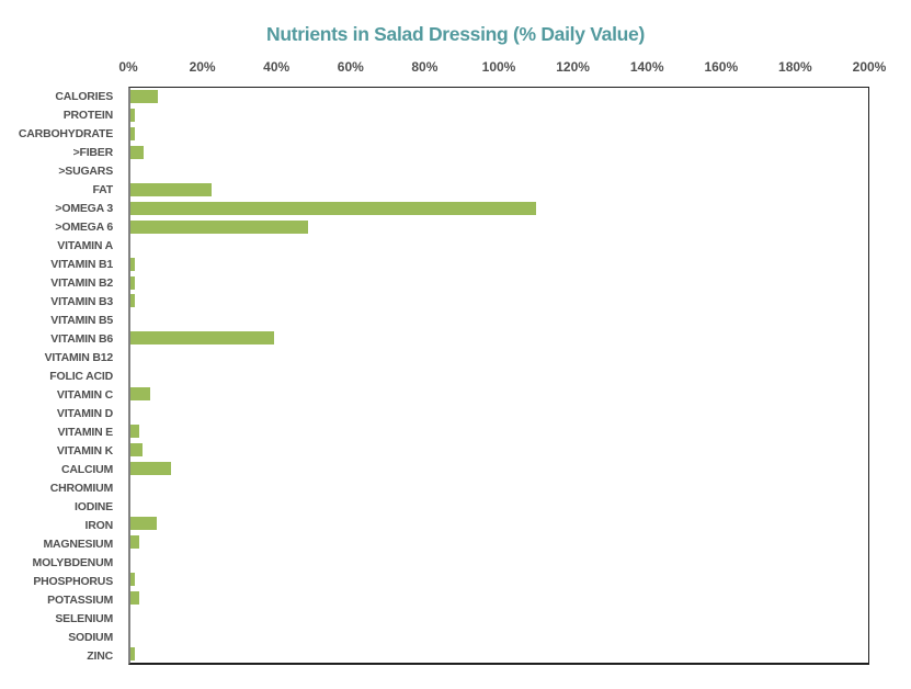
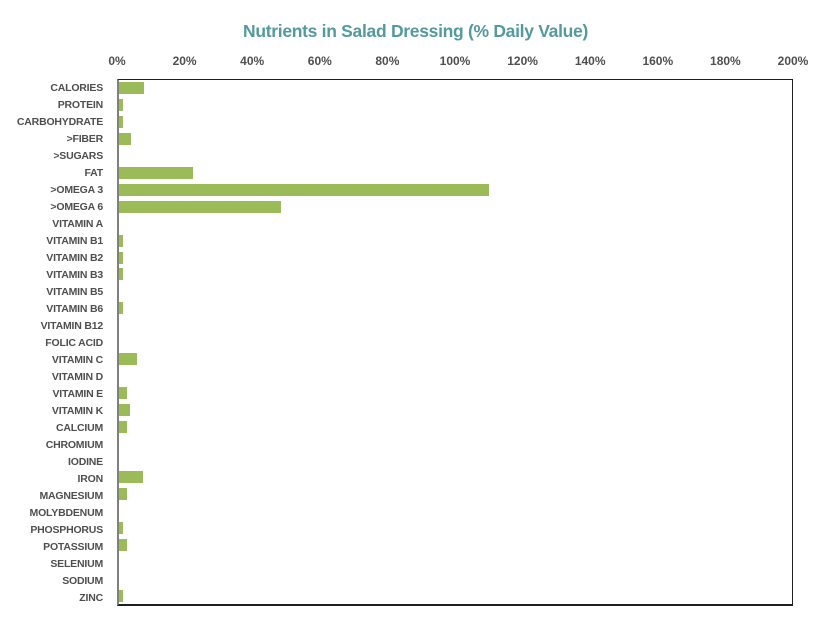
VITAMIN B6: 39% -> 1%
CALCIUM: 11% -> 2%
